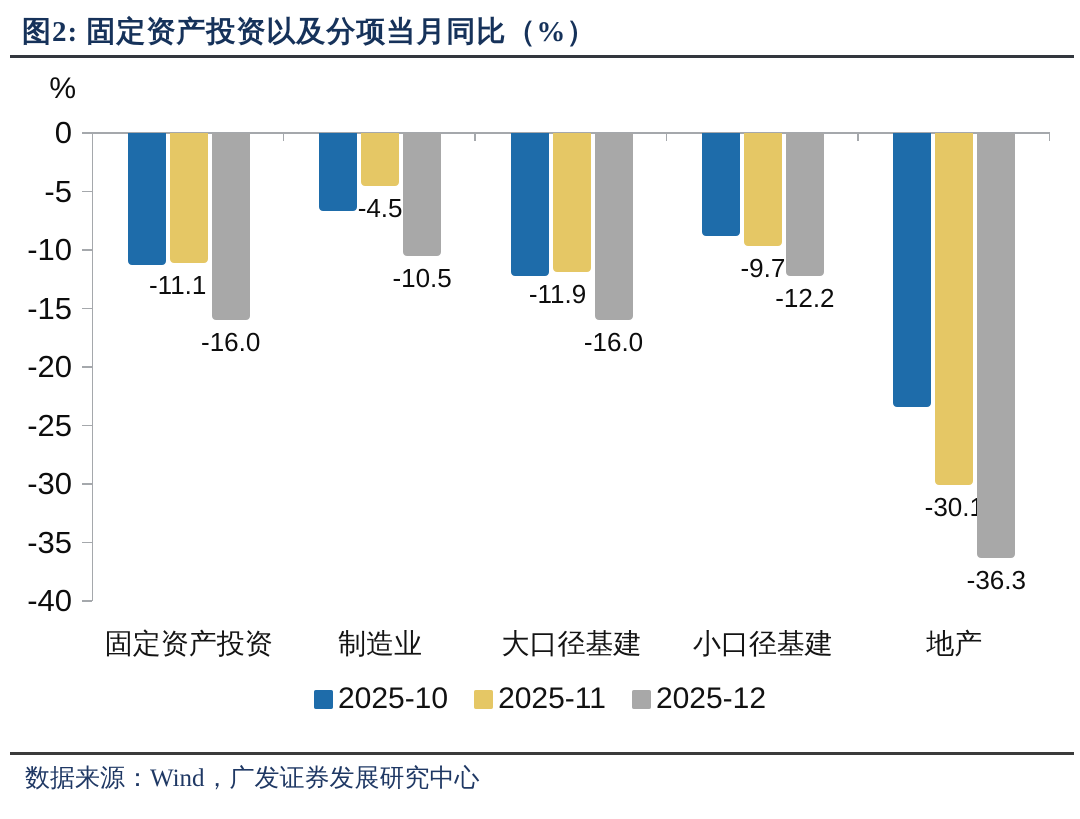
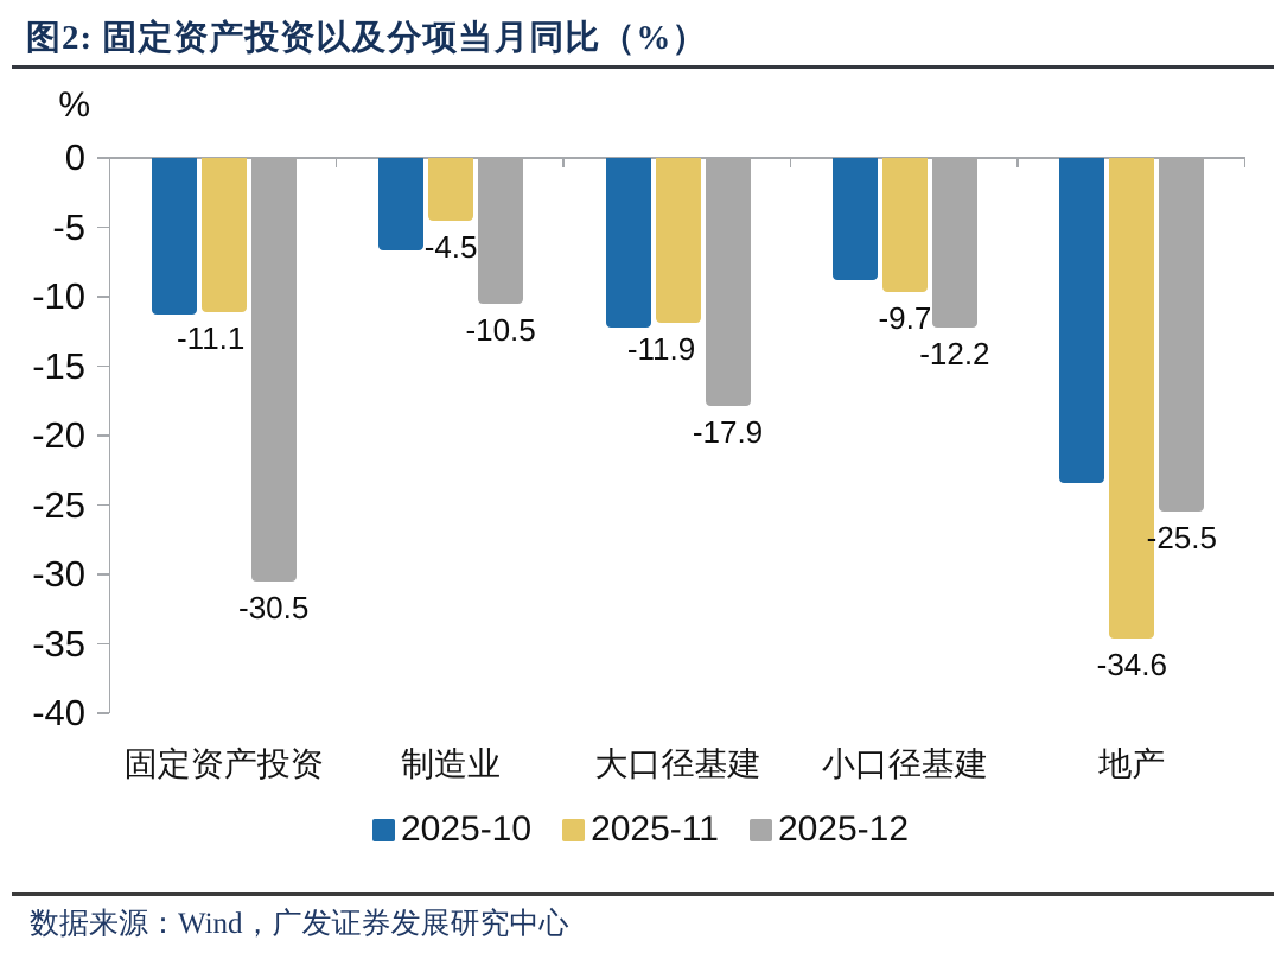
2025-12/固定资产投资: -16.0 -> -30.5
2025-12/大口径基建: -16.0 -> -17.9
2025-11/地产: -30.1 -> -34.6
2025-12/地产: -36.3 -> -25.5
